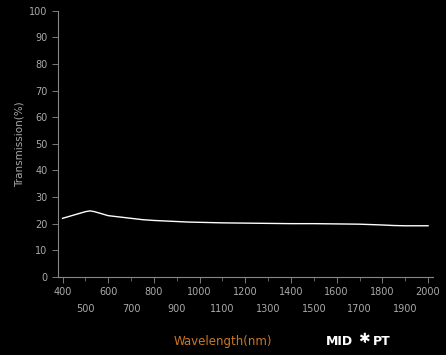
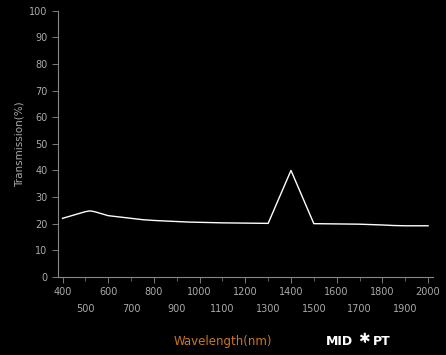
1400: 20.0 -> 40.0
